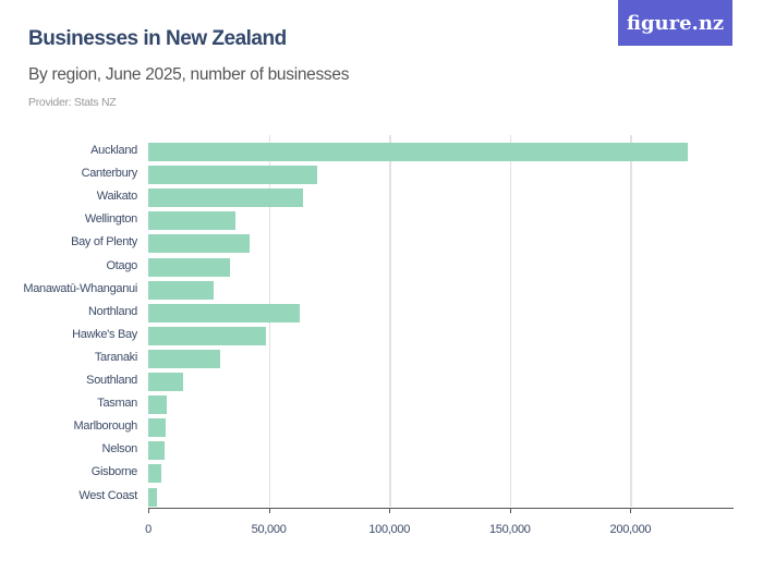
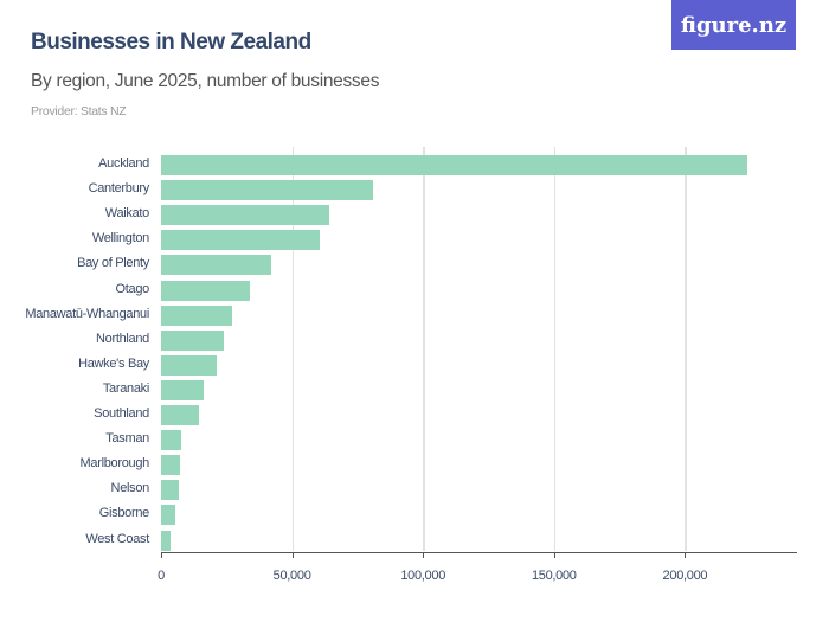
Canterbury: 70000 -> 81000
Wellington: 36000 -> 60000
Northland: 63000 -> 24000
Hawke's Bay: 49000 -> 21000
Taranaki: 30000 -> 16000
